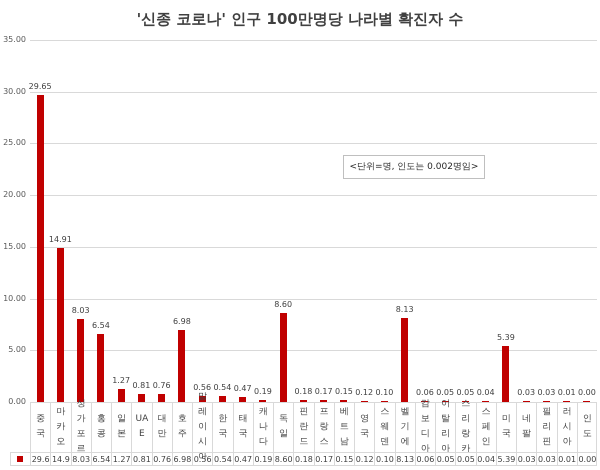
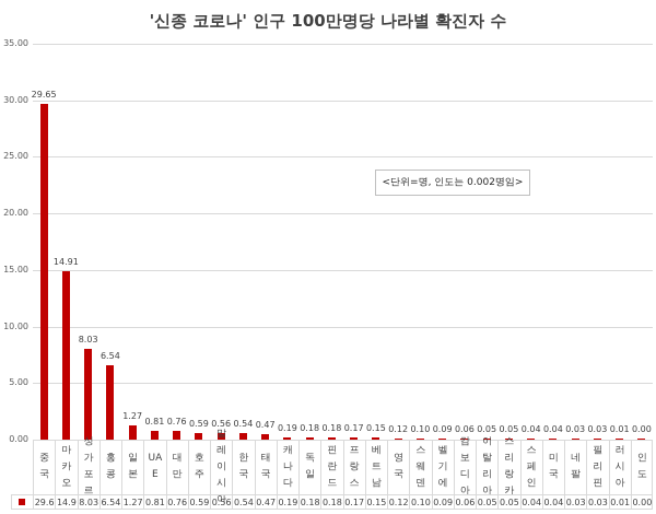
호주: 6.98 -> 0.59
독일: 8.60 -> 0.18
벨기에: 8.13 -> 0.09
미국: 5.39 -> 0.04
